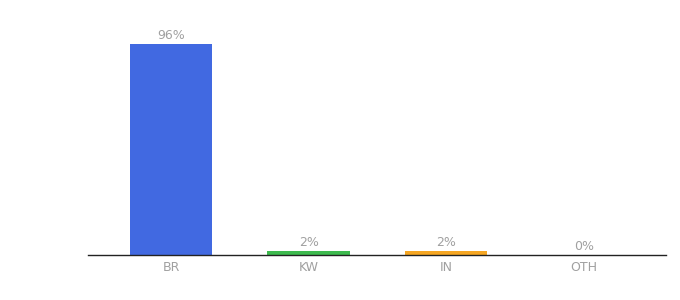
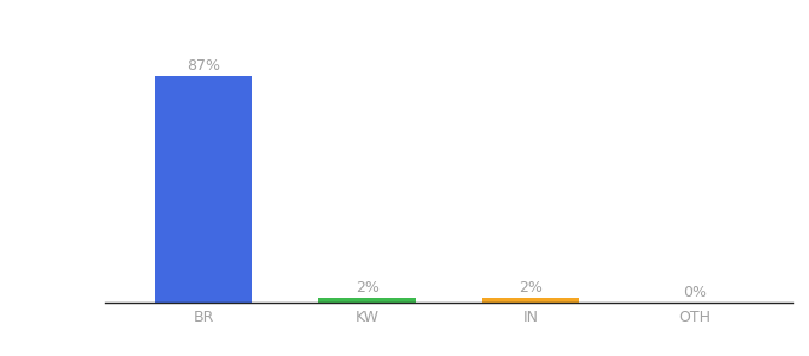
BR: 96% -> 87%
